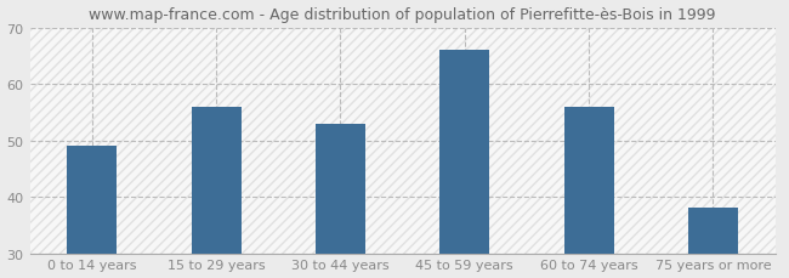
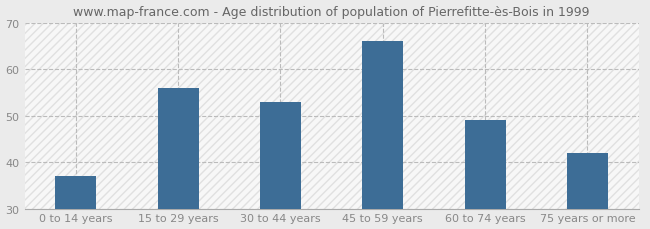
0 to 14 years: 49 -> 37
60 to 74 years: 56 -> 49
75 years or more: 38 -> 42
